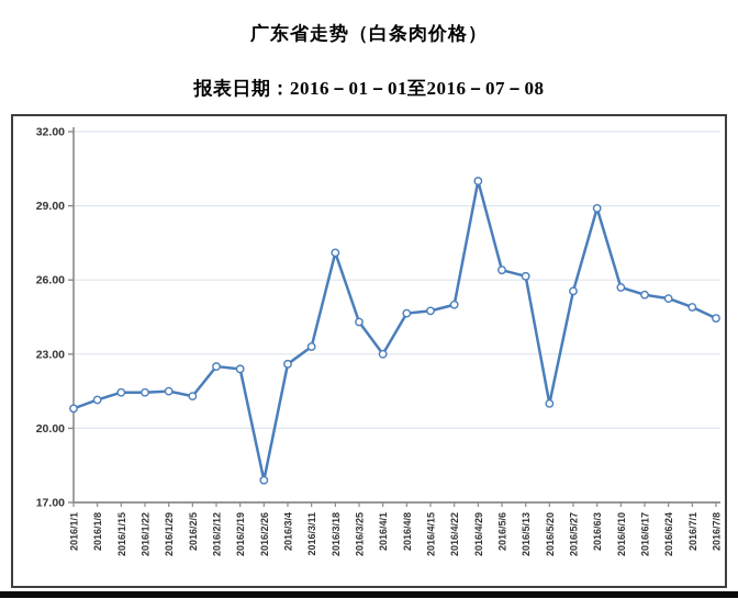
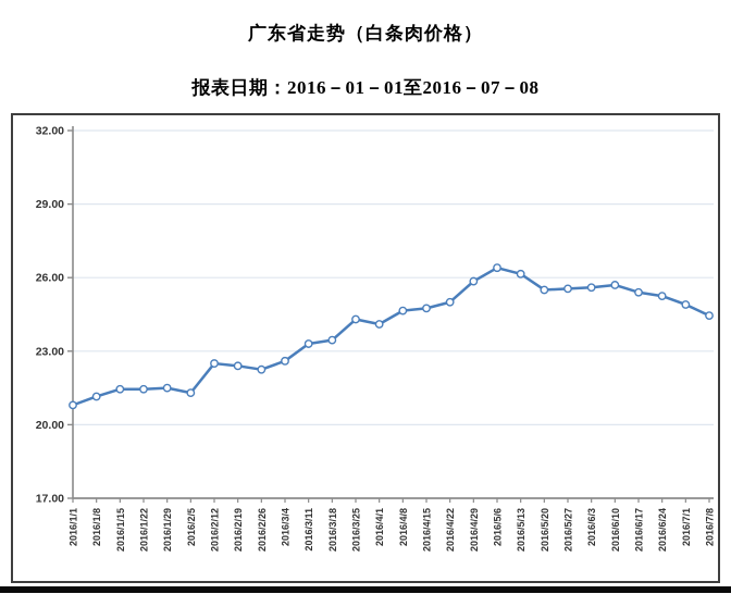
2016/2/26: 17.9 -> 22.2
2016/3/18: 27.1 -> 23.4
2016/4/1: 23.0 -> 24.1
2016/4/29: 30.0 -> 25.9
2016/5/20: 21.0 -> 25.5
2016/6/3: 28.9 -> 25.6
